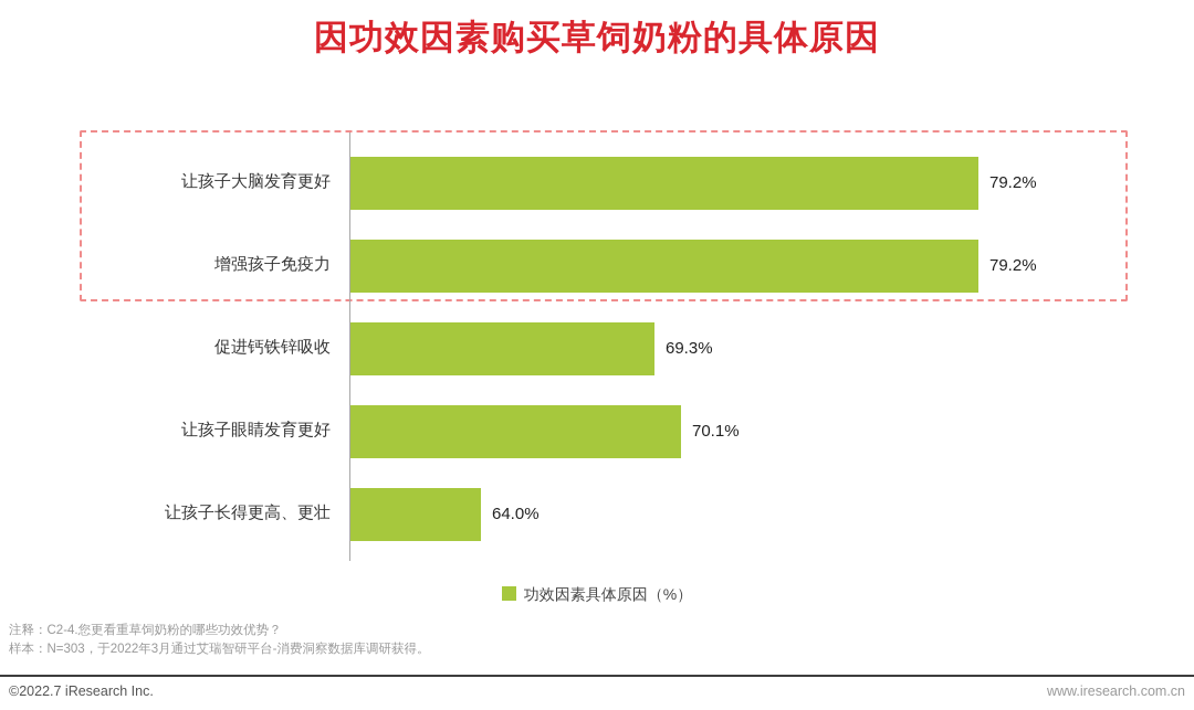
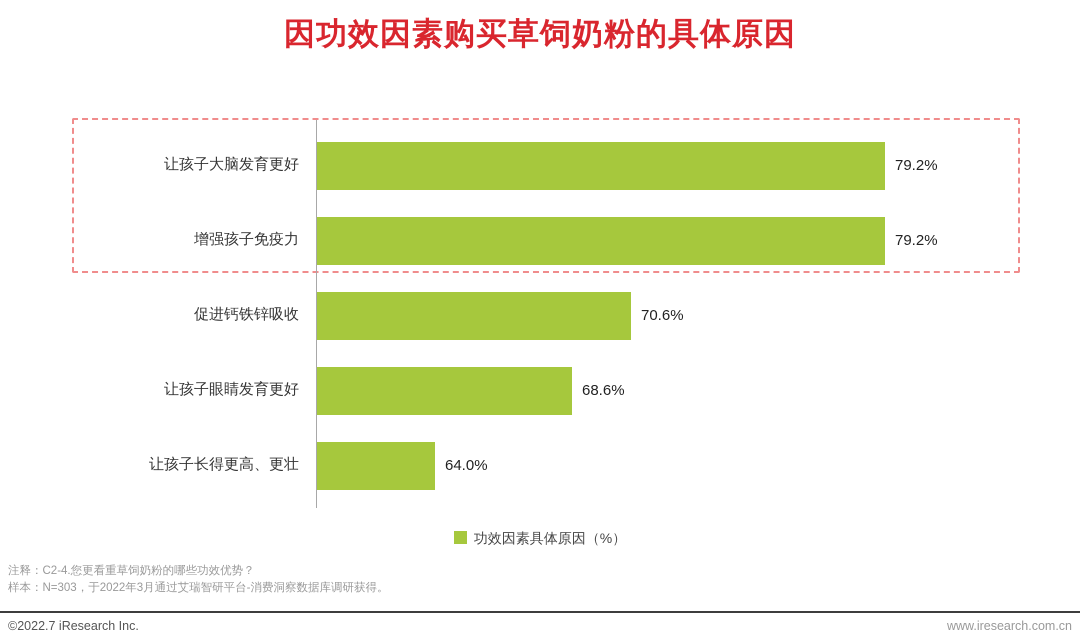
促进钙铁锌吸收: 69.3% -> 70.6%
让孩子眼睛发育更好: 70.1% -> 68.6%
